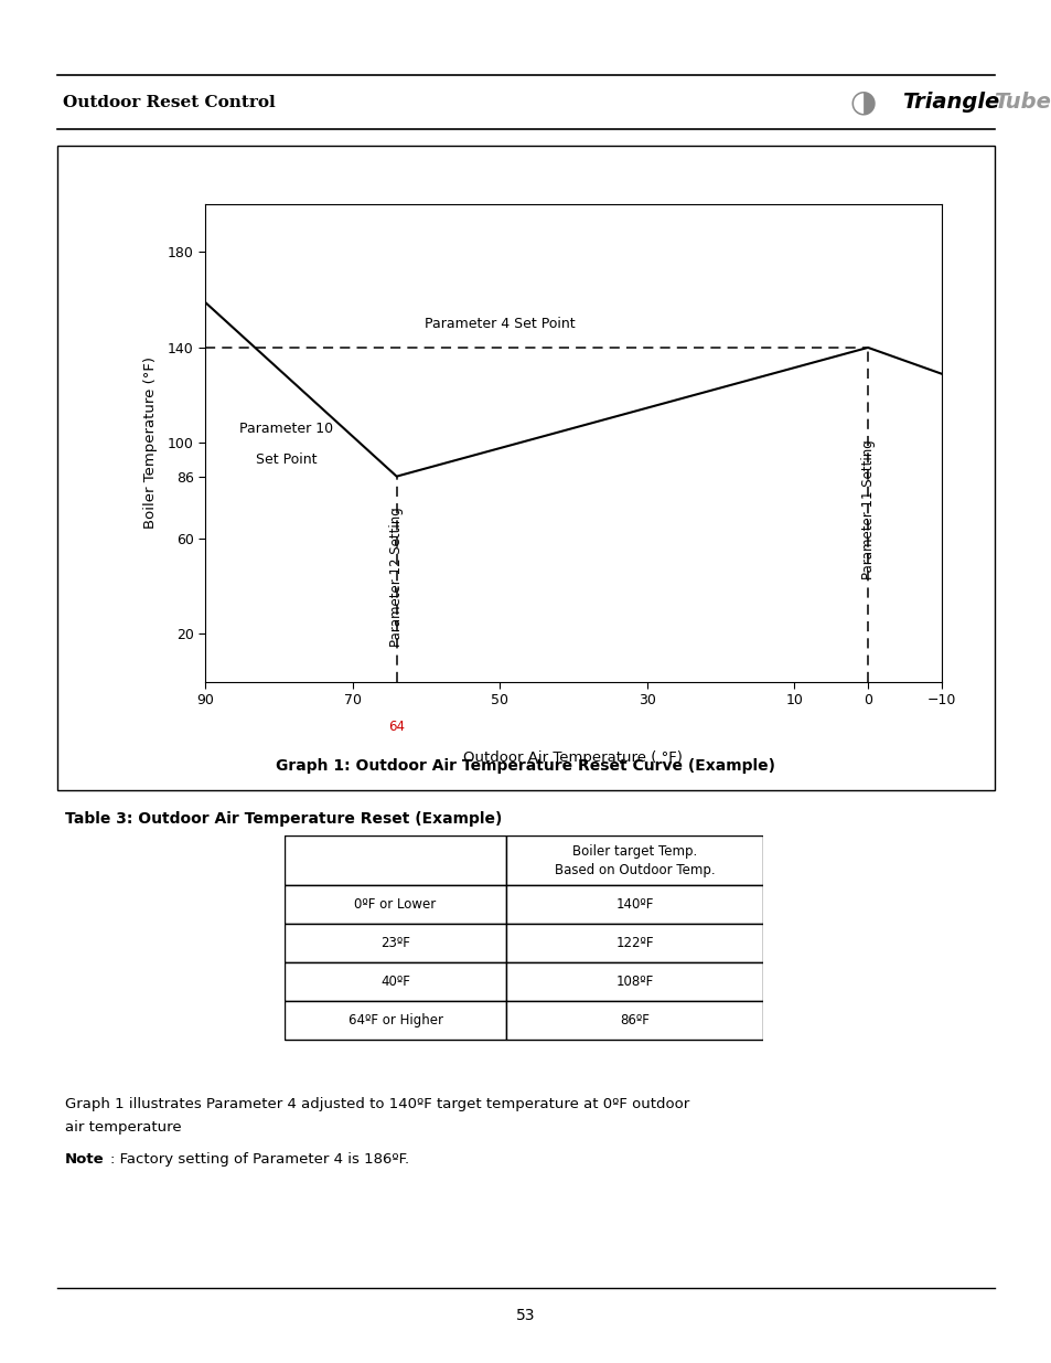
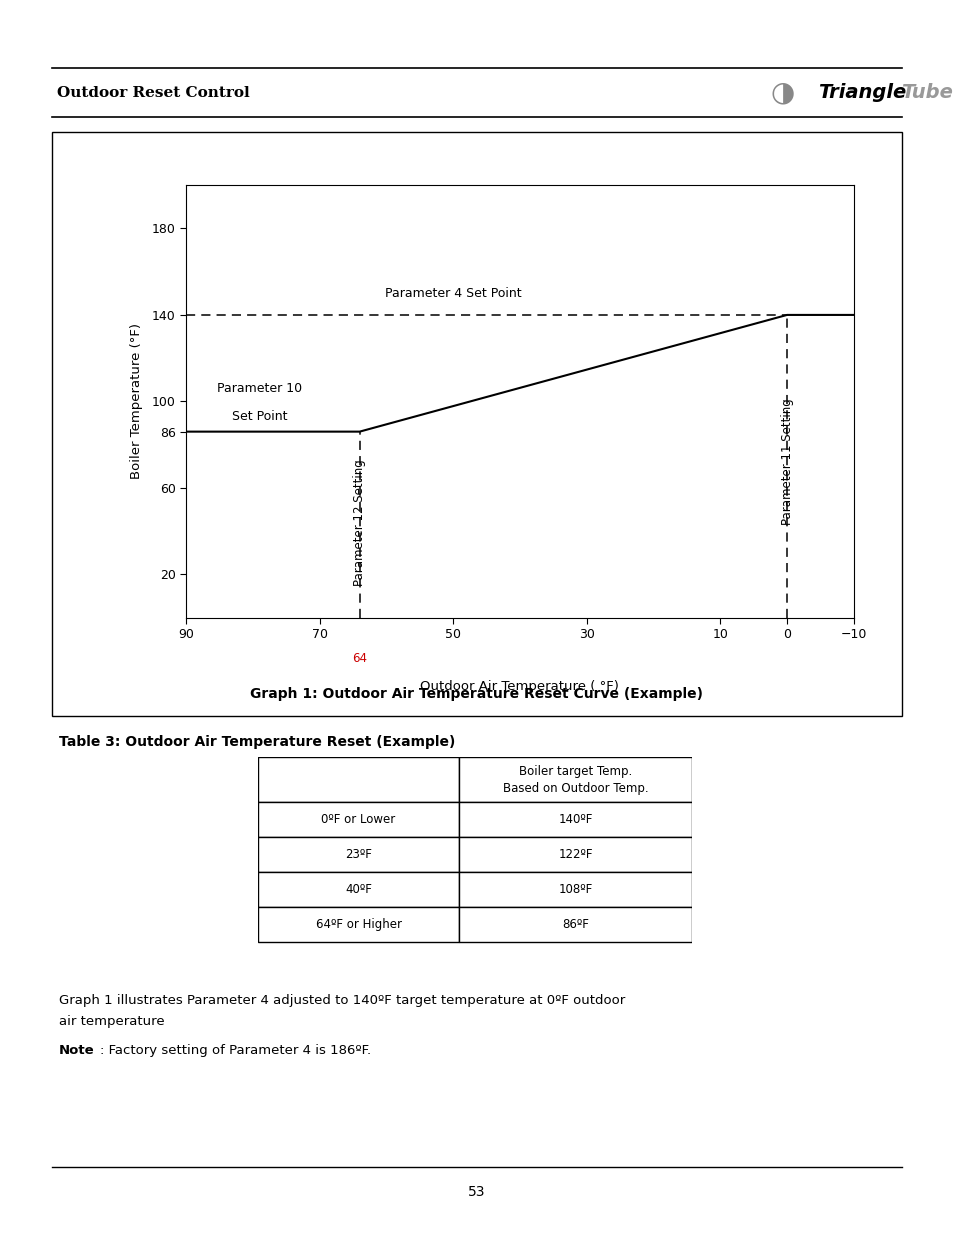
90: 159 -> 86
−10: 129 -> 140
